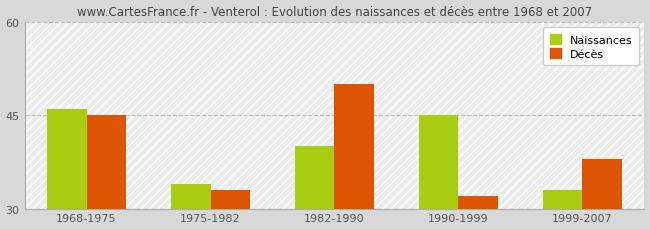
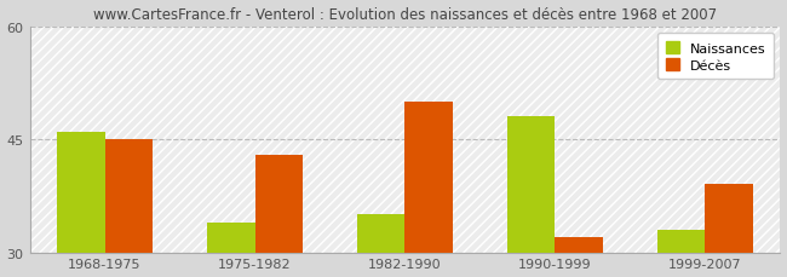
Décès/1975-1982: 33 -> 43
Naissances/1982-1990: 40 -> 35
Naissances/1990-1999: 45 -> 48
Décès/1999-2007: 38 -> 39
